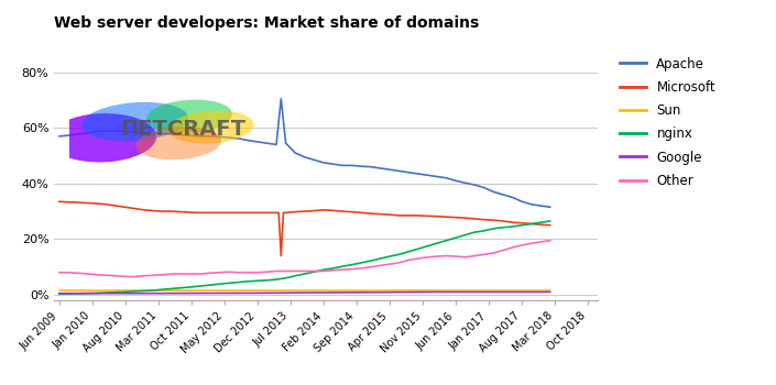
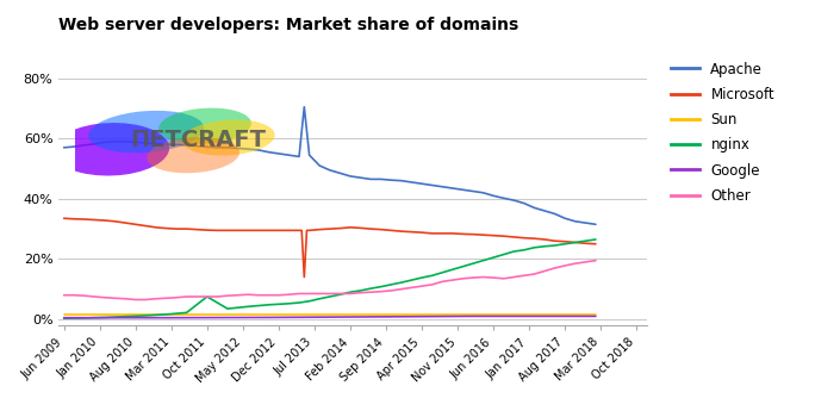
nginx/Oct 2011: 2.8% -> 7.5%
